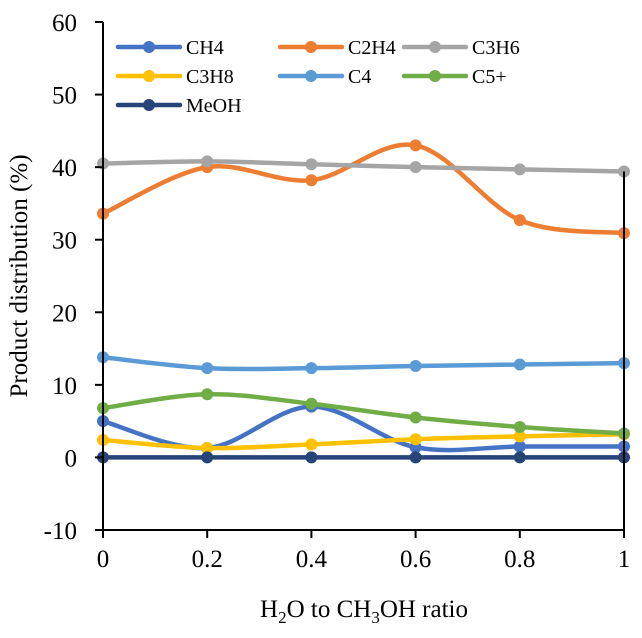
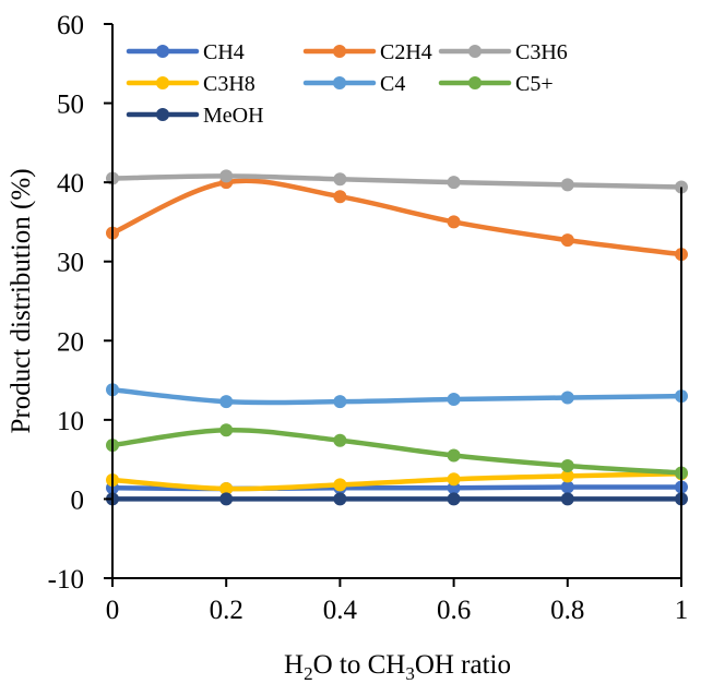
CH4/0: 5 -> 1
CH4/0.4: 7 -> 1
C2H4/0.6: 43 -> 35
